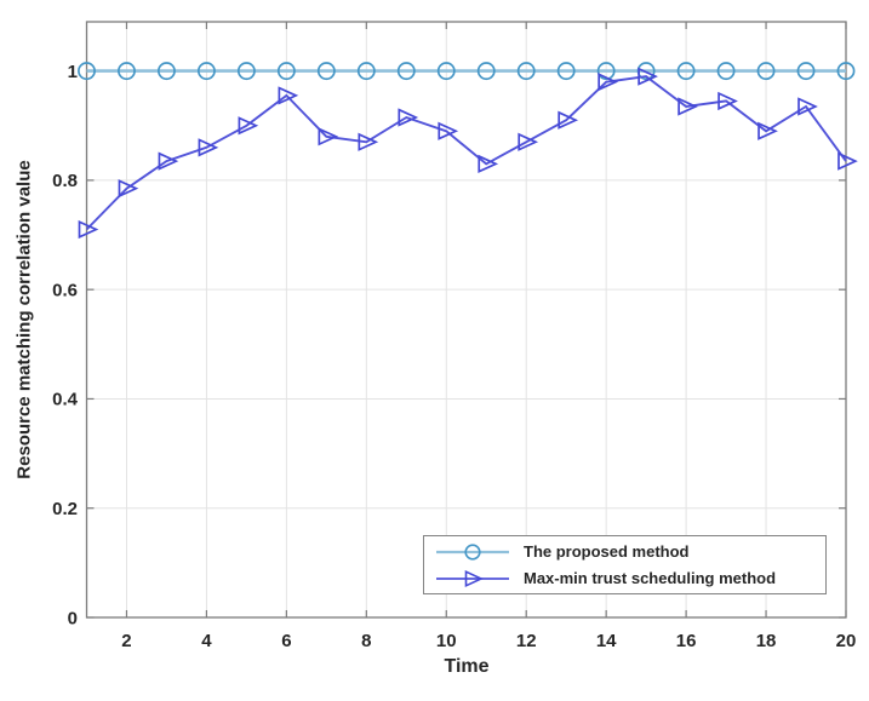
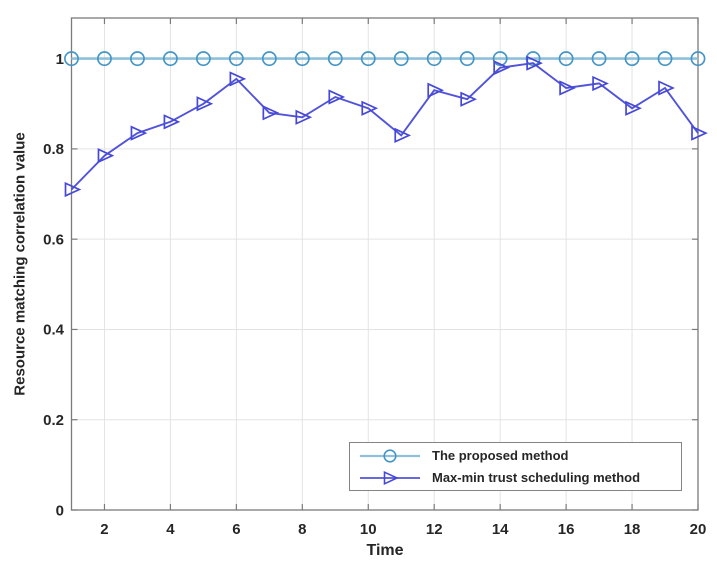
Max-min trust scheduling method/12: 0.87 -> 0.93
